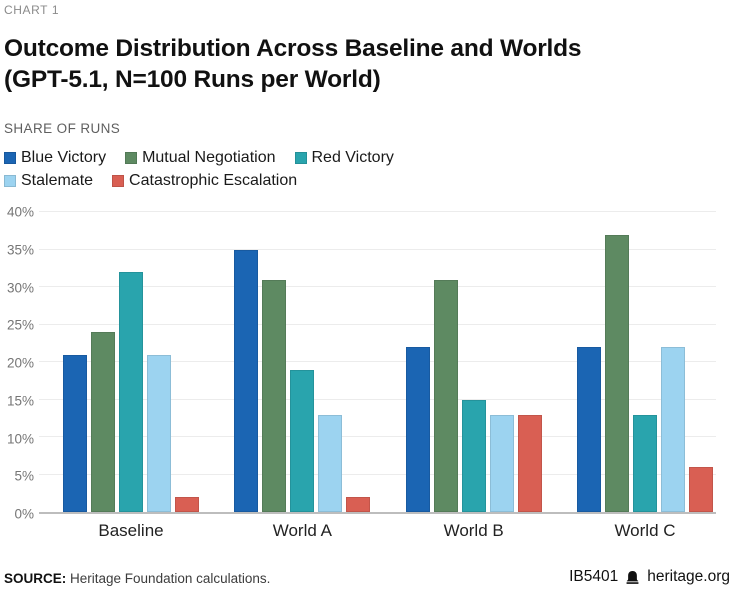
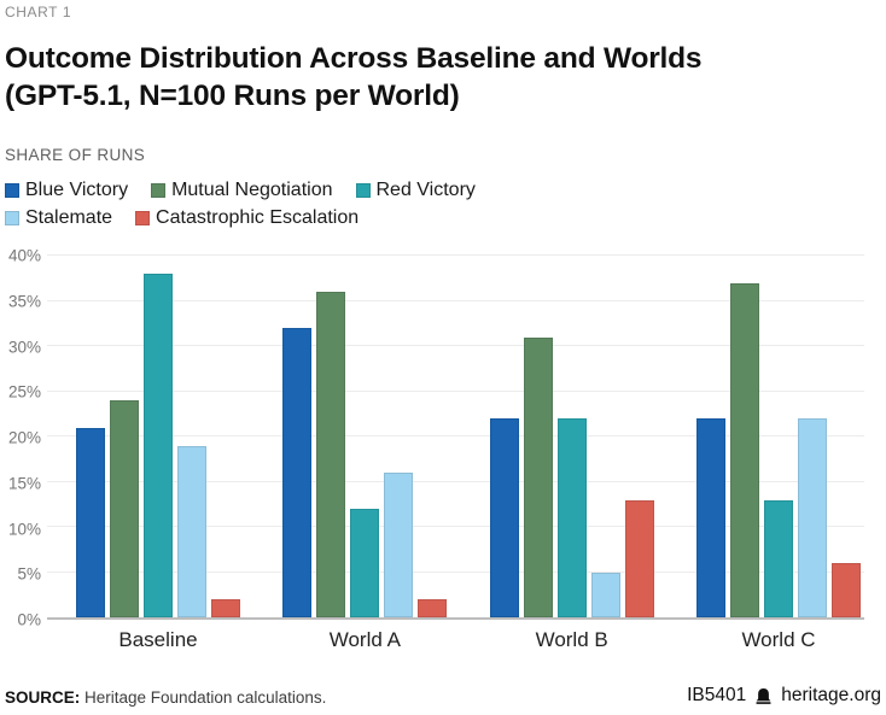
Red Victory/Baseline: 32% -> 38%
Stalemate/Baseline: 21% -> 19%
Blue Victory/World A: 35% -> 32%
Mutual Negotiation/World A: 31% -> 36%
Red Victory/World A: 19% -> 12%
Stalemate/World A: 13% -> 16%
Red Victory/World B: 15% -> 22%
Stalemate/World B: 13% -> 5%
